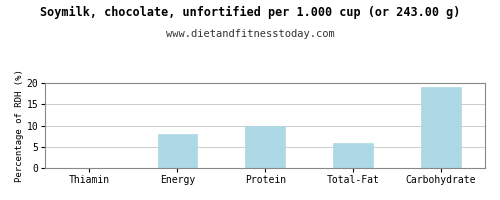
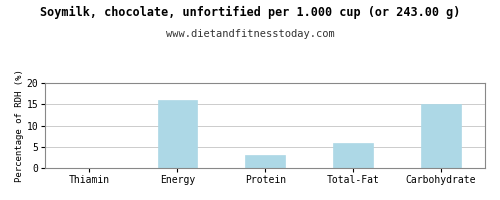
Energy: 8 -> 16
Protein: 10 -> 3
Carbohydrate: 19 -> 15
